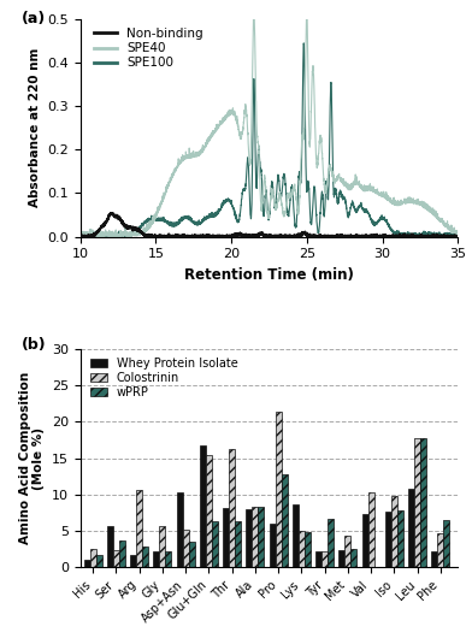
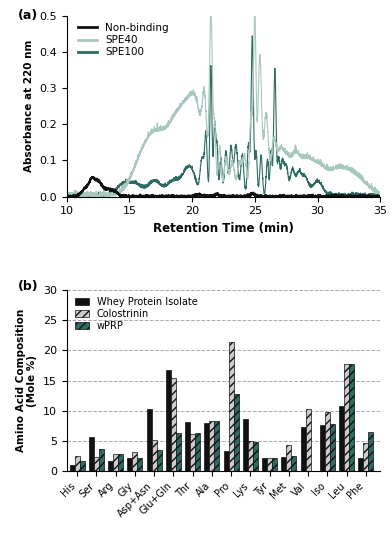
Colostrinin/Arg: 10.6 -> 2.8
Colostrinin/Gly: 5.6 -> 3.2
Colostrinin/Thr: 16.2 -> 6.2
Whey Protein Isolate/Pro: 6.0 -> 3.3
wPRP/Tyr: 6.6 -> 2.2
